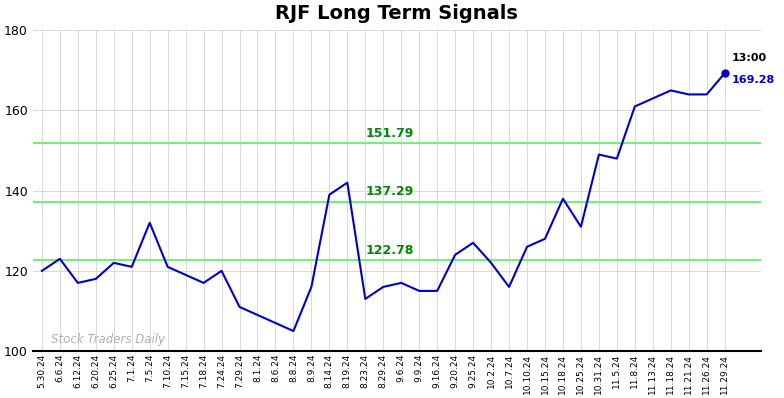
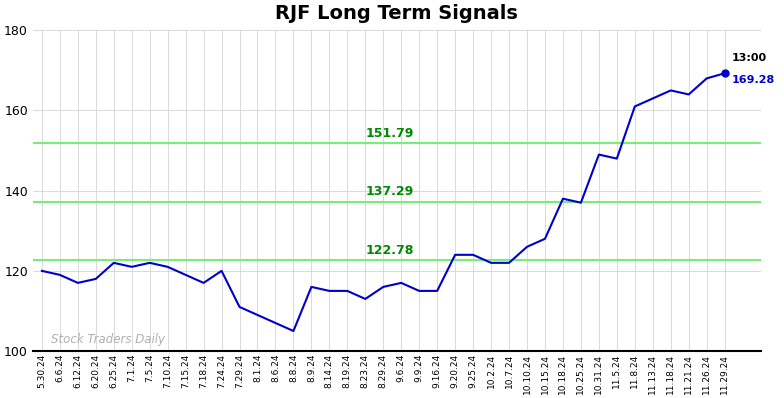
6.6.24: 123.0 -> 119.0
7.5.24: 132.0 -> 122.0
8.14.24: 139.0 -> 115.0
8.19.24: 142.0 -> 115.0
9.25.24: 127.0 -> 124.0
10.7.24: 116.0 -> 122.0
10.25.24: 131.0 -> 137.0
11.26.24: 164.0 -> 168.0
